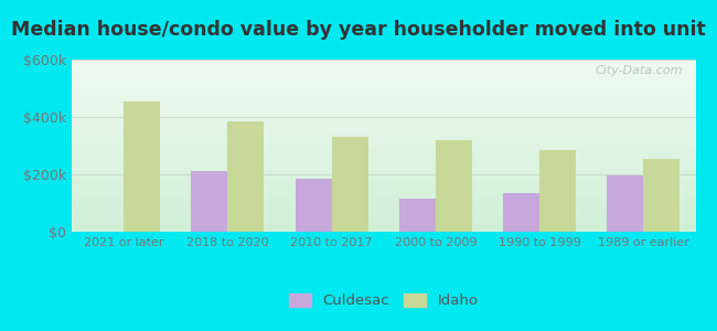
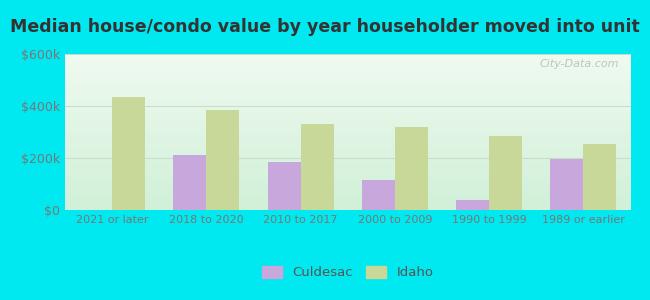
Idaho/2021 or later: $455k -> $435k
Culdesac/1990 to 1999: $135k -> $40k
